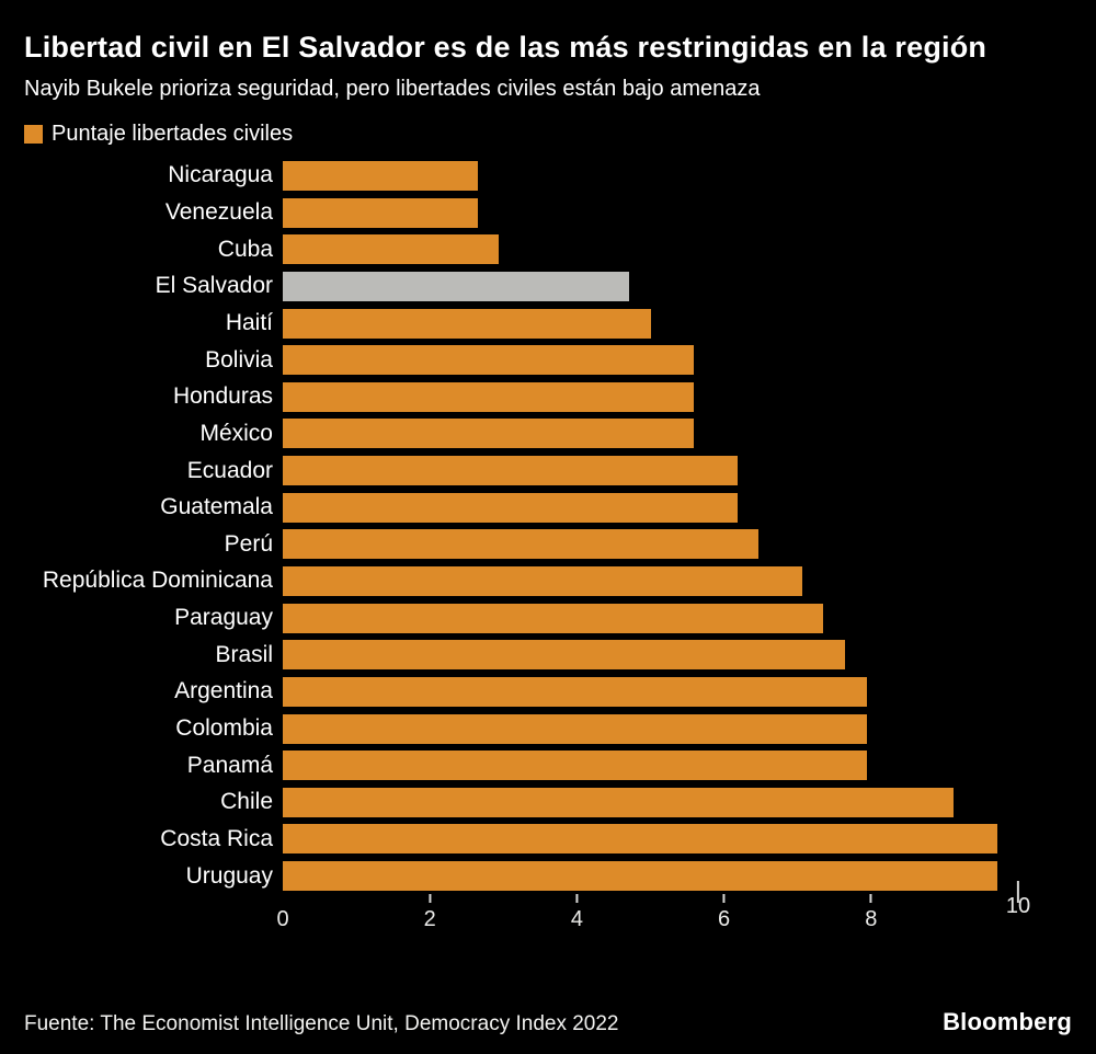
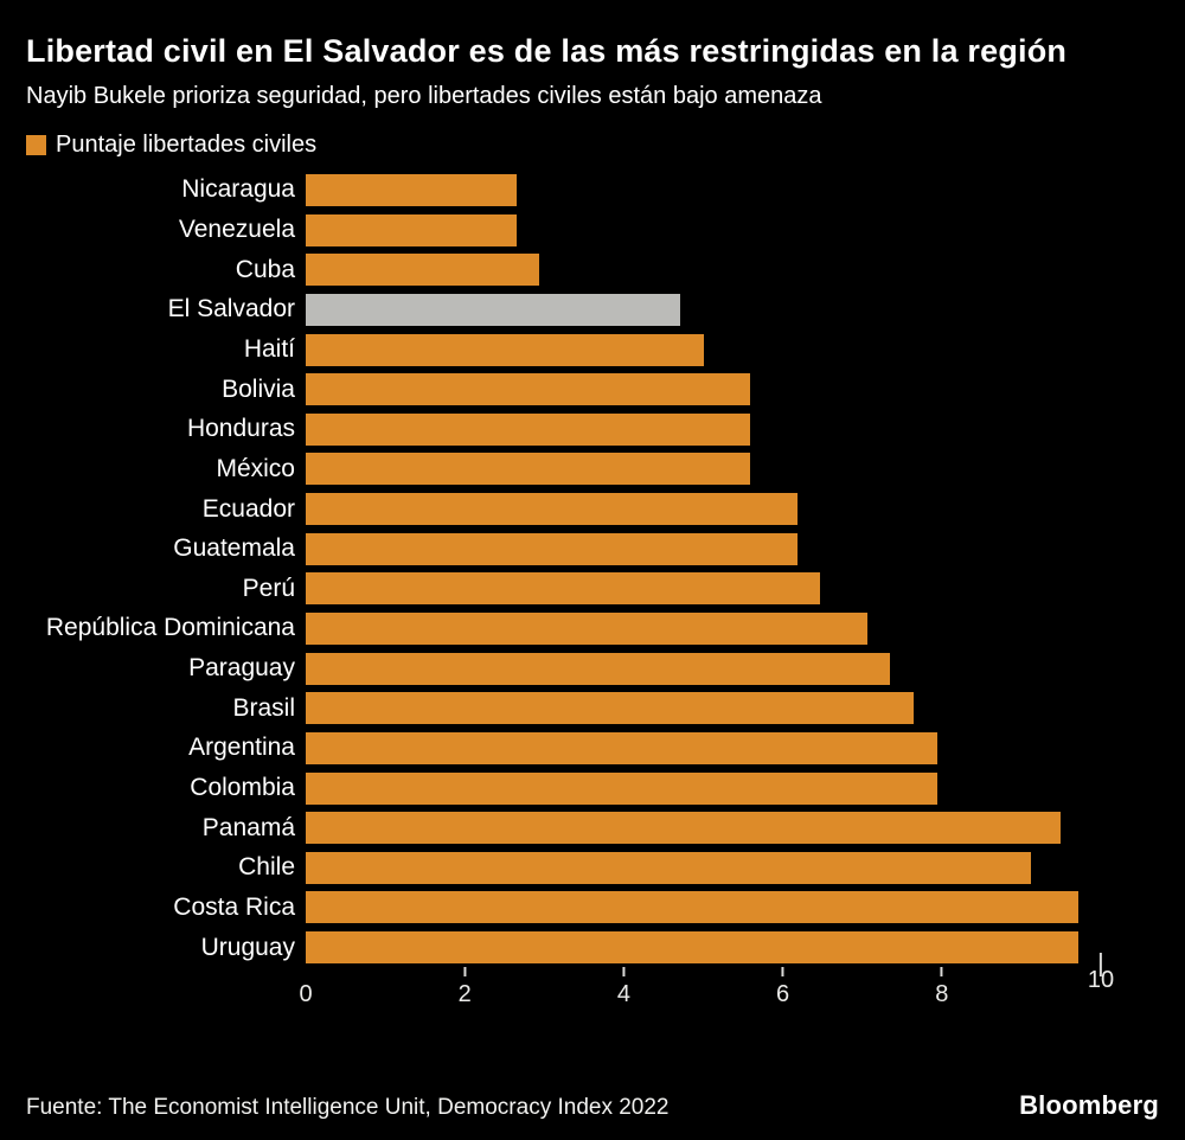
Panamá: 7.9 -> 9.5
